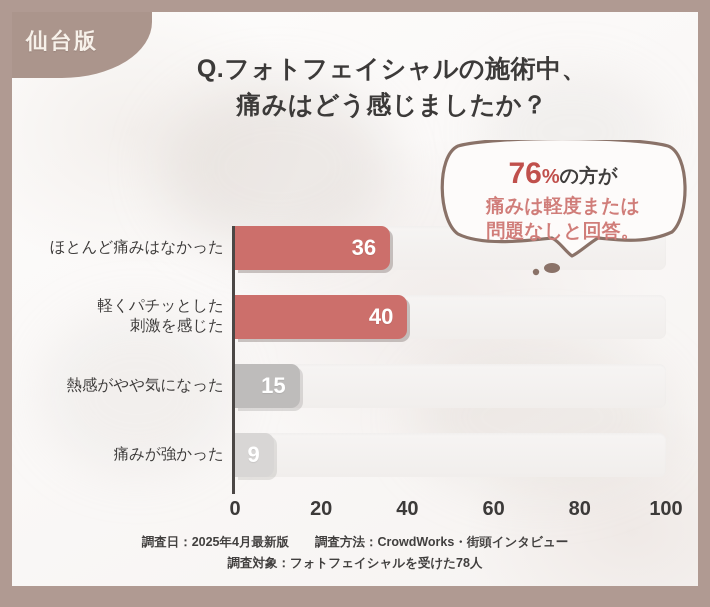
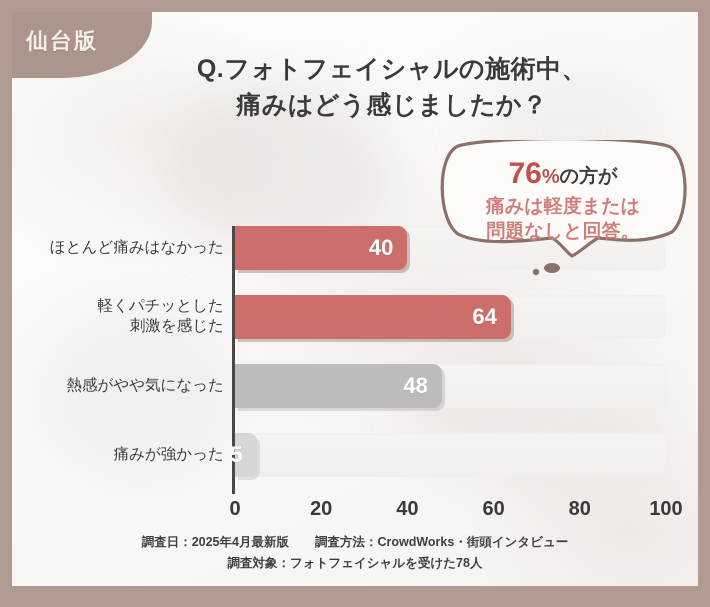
ほとんど痛みはなかった: 36 -> 40
軽くパチッとした刺激を感じた: 40 -> 64
熱感がやや気になった: 15 -> 48
痛みが強かった: 9 -> 5
